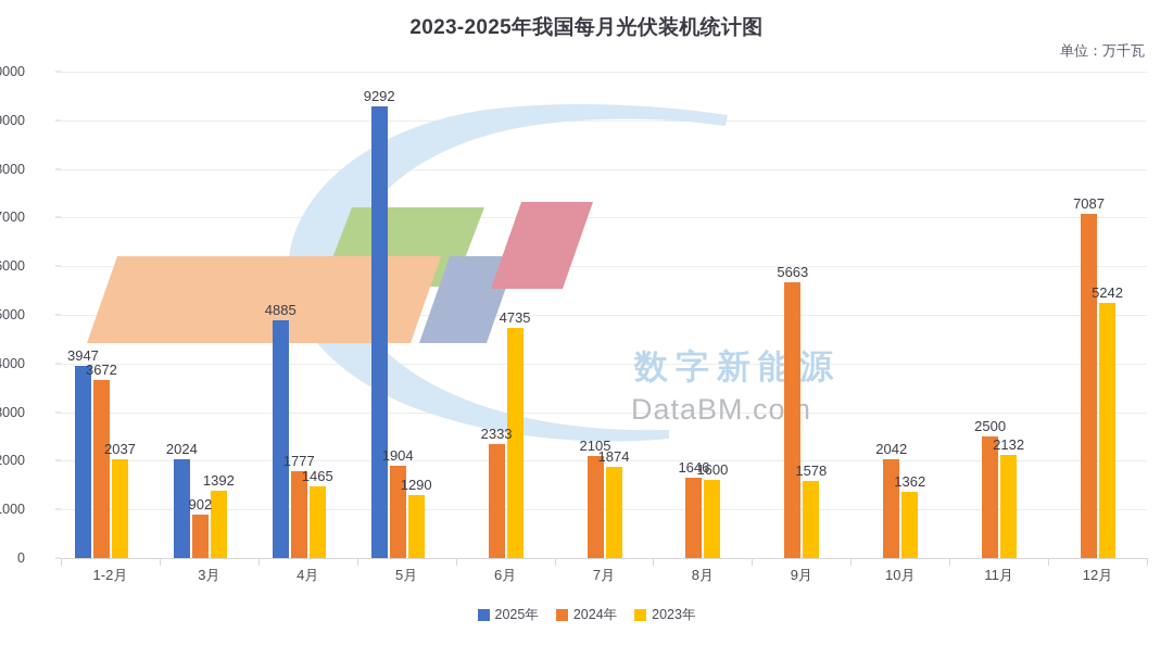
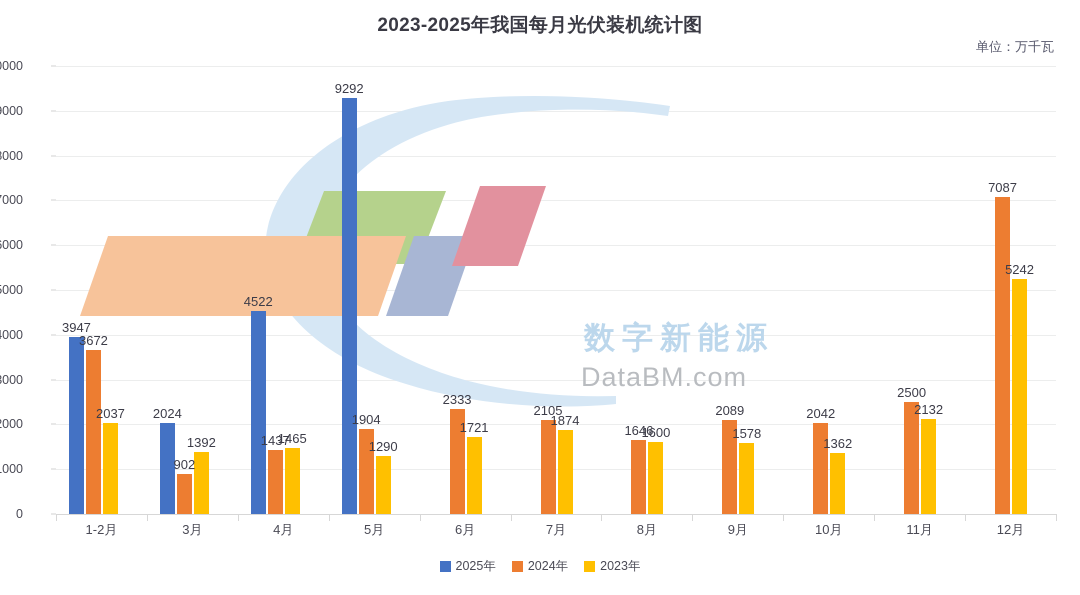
2025年/4月: 4885 -> 4522
2024年/4月: 1777 -> 1437
2023年/6月: 4735 -> 1721
2024年/9月: 5663 -> 2089
